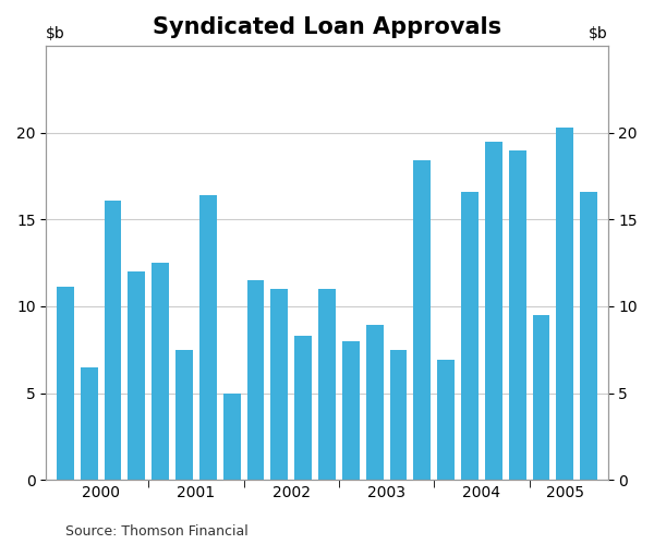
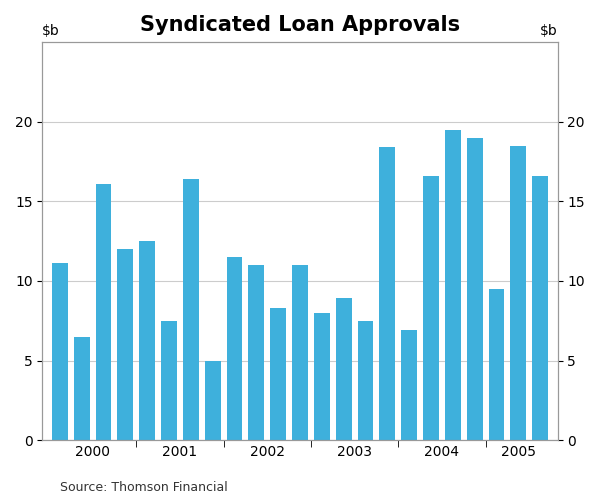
2005: 20.3 -> 18.5
